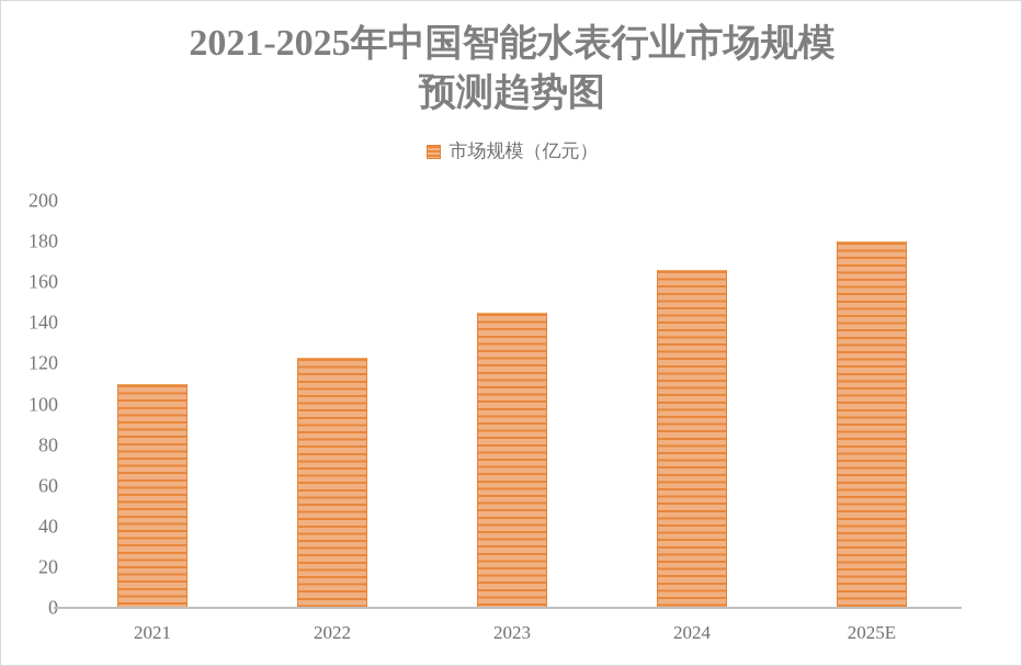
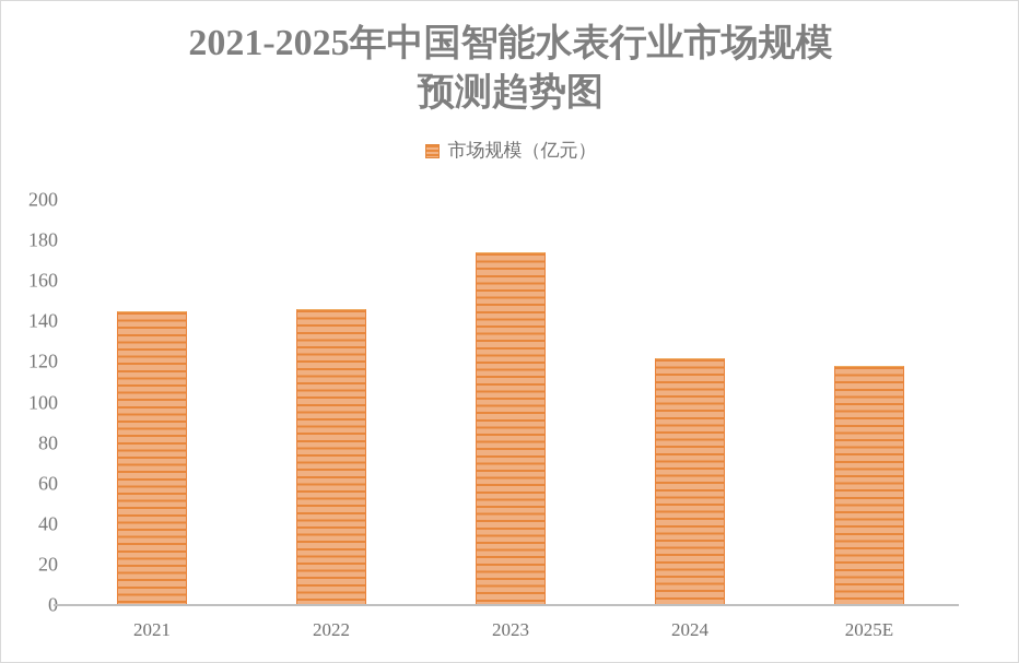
2021: 110 -> 145
2022: 123 -> 146
2023: 145 -> 174
2024: 166 -> 122
2025E: 180 -> 118
